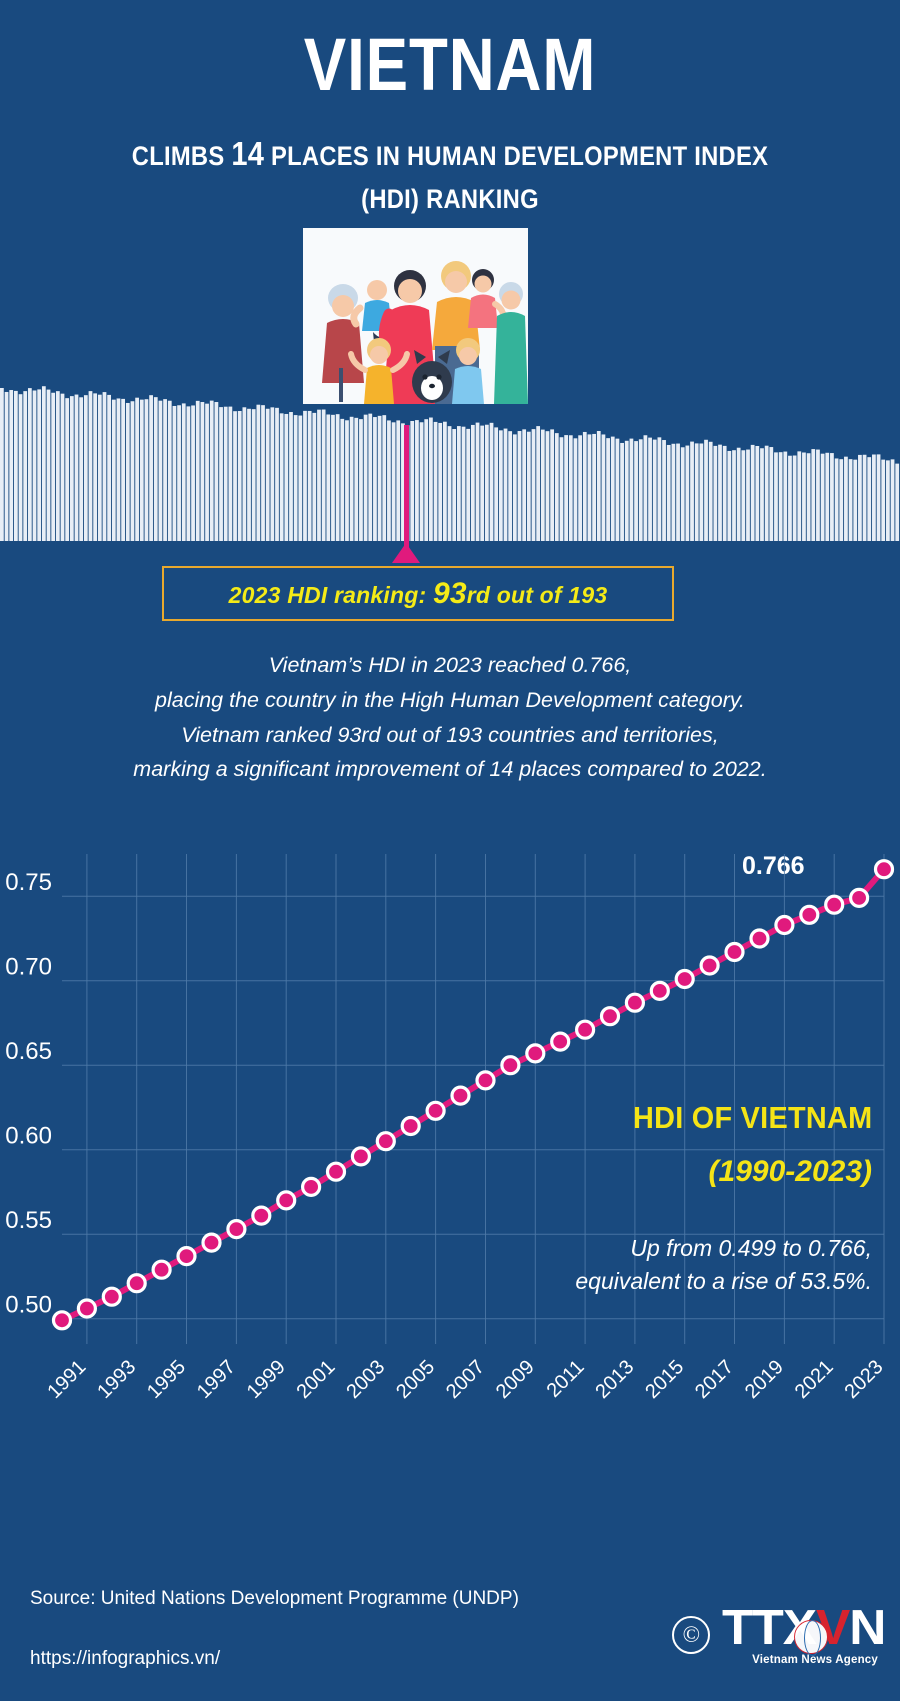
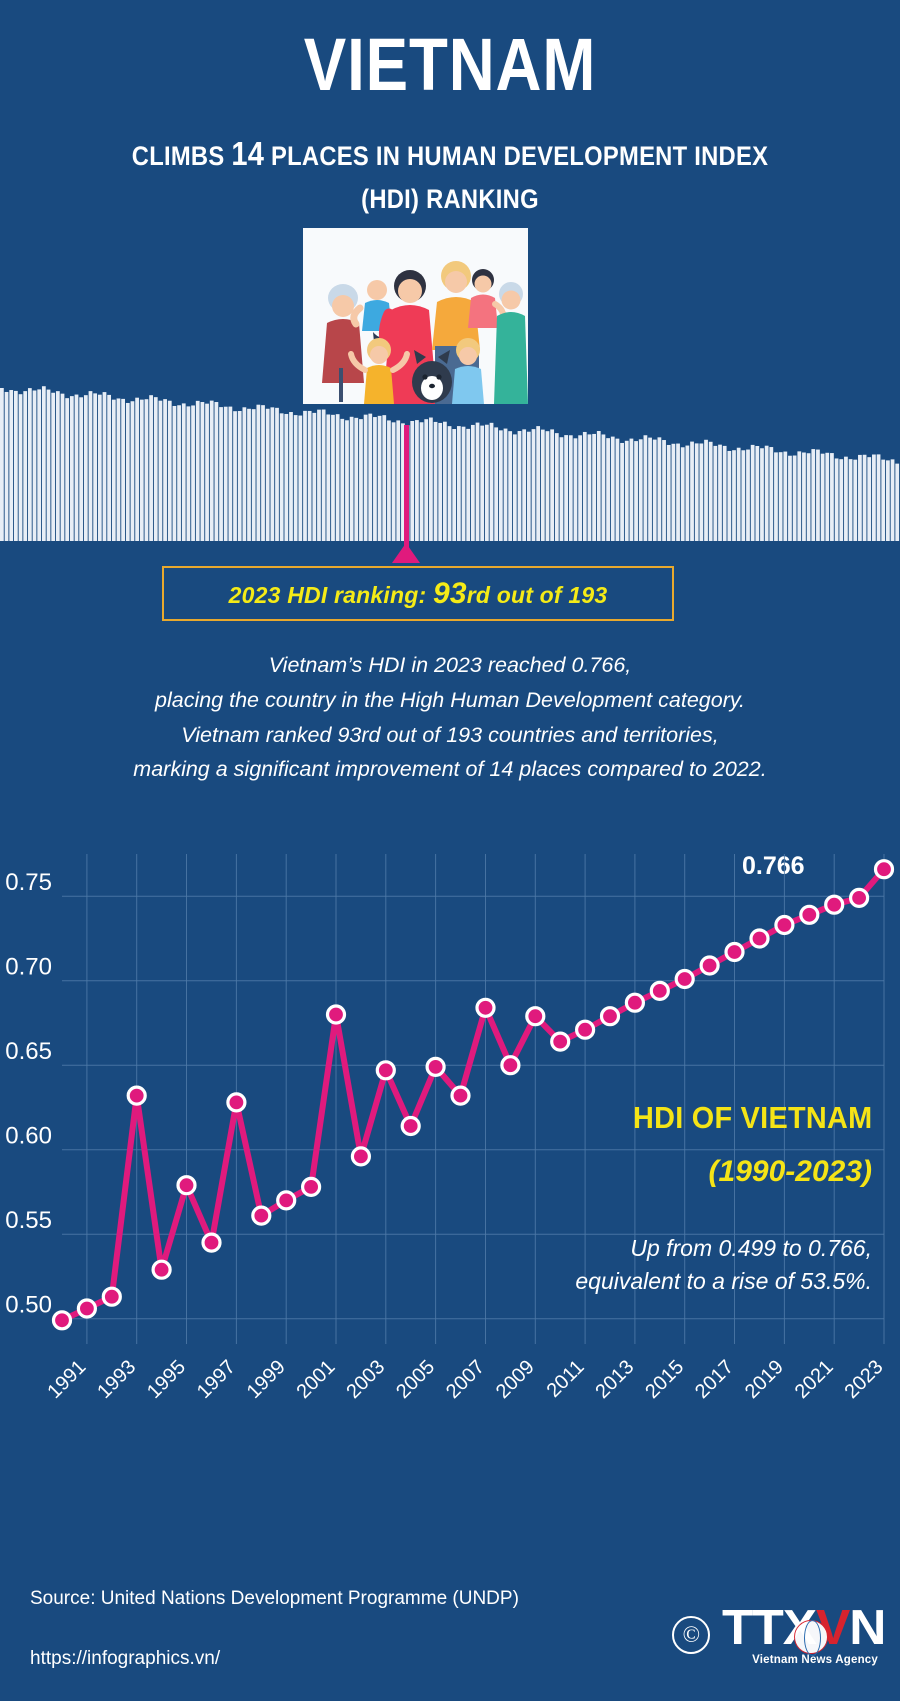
1993: 0.521 -> 0.632
1995: 0.537 -> 0.579
1997: 0.553 -> 0.628
2001: 0.587 -> 0.680
2003: 0.605 -> 0.647
2005: 0.623 -> 0.649
2007: 0.641 -> 0.684
2009: 0.657 -> 0.679
